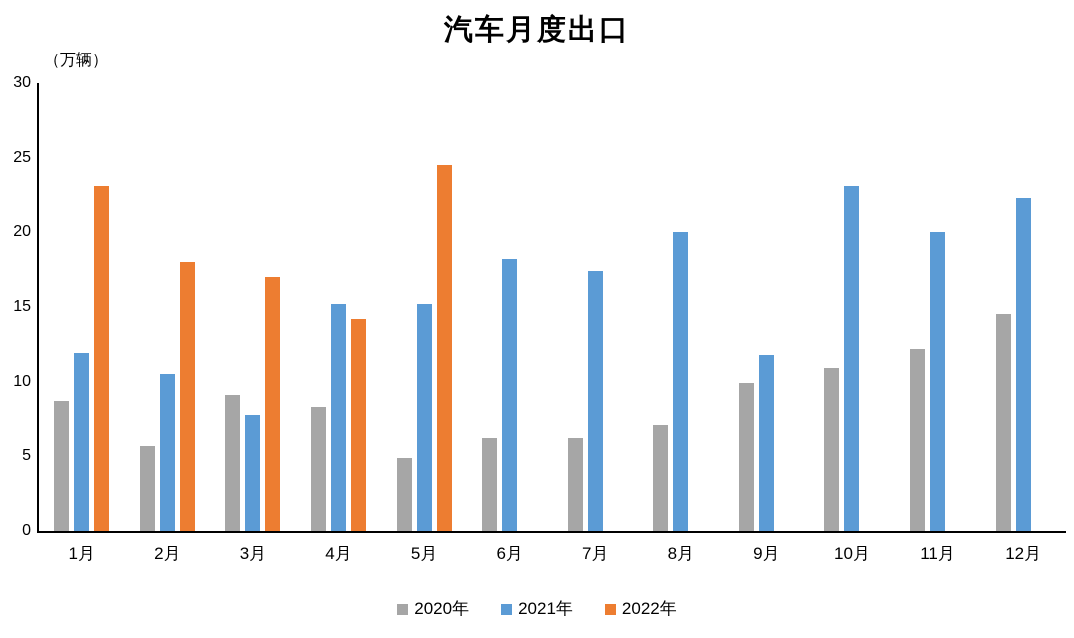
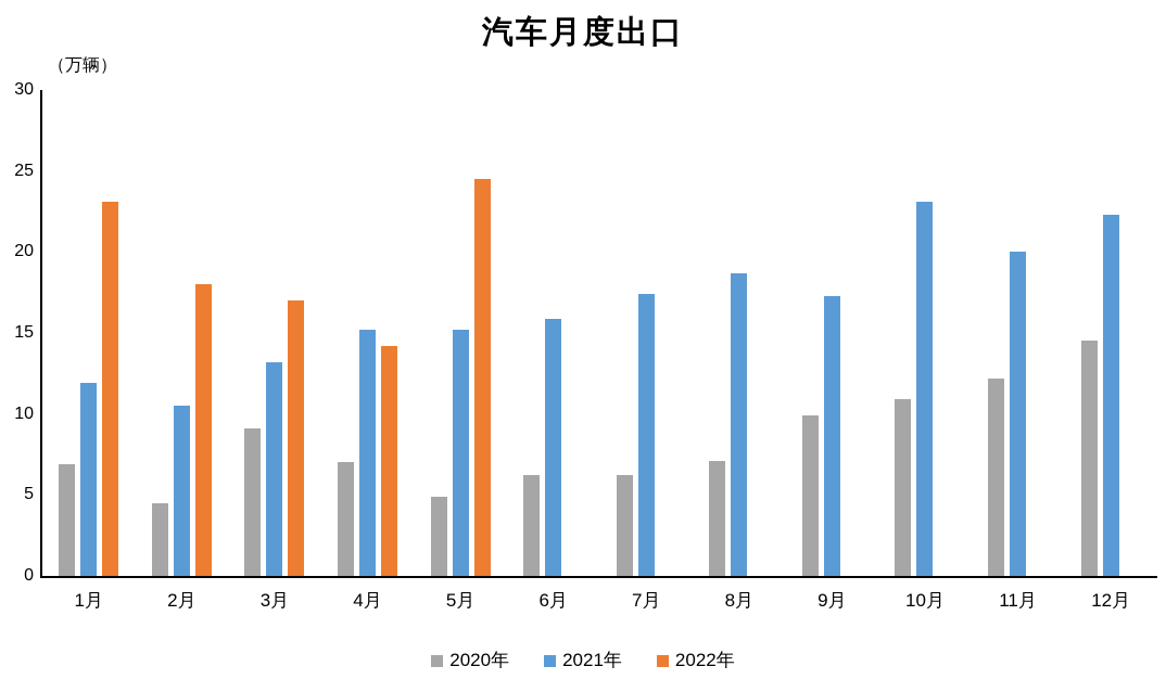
2020年/1月: 8.7 -> 6.9
2020年/2月: 5.7 -> 4.5
2021年/3月: 7.8 -> 13.2
2020年/4月: 8.3 -> 7.0
2021年/6月: 18.2 -> 15.9
2021年/8月: 20.0 -> 18.7
2021年/9月: 11.8 -> 17.3
